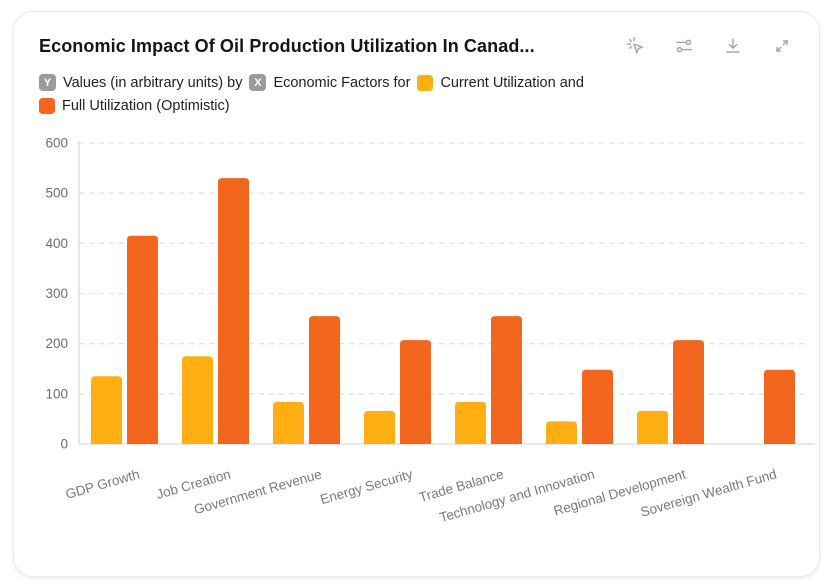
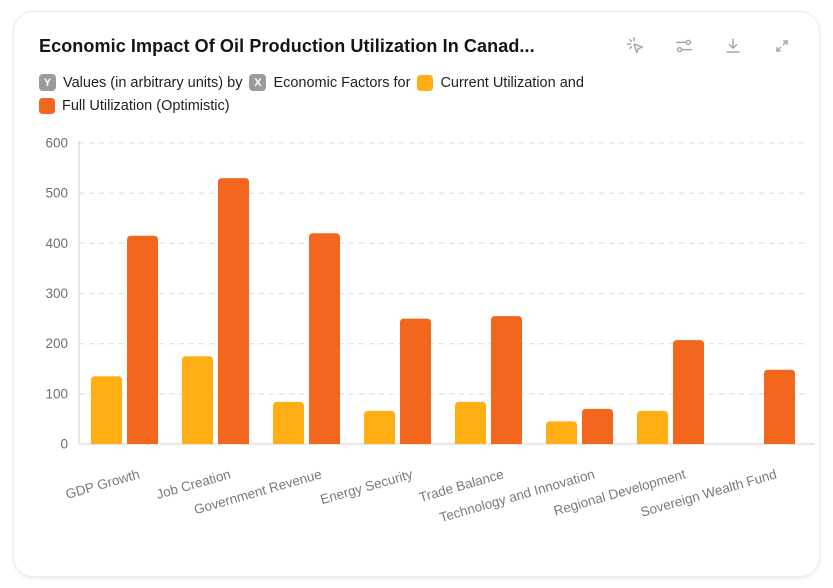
Full Utilization (Optimistic)/Government Revenue: 260 -> 420
Full Utilization (Optimistic)/Energy Security: 210 -> 250
Full Utilization (Optimistic)/Technology and Innovation: 150 -> 70
